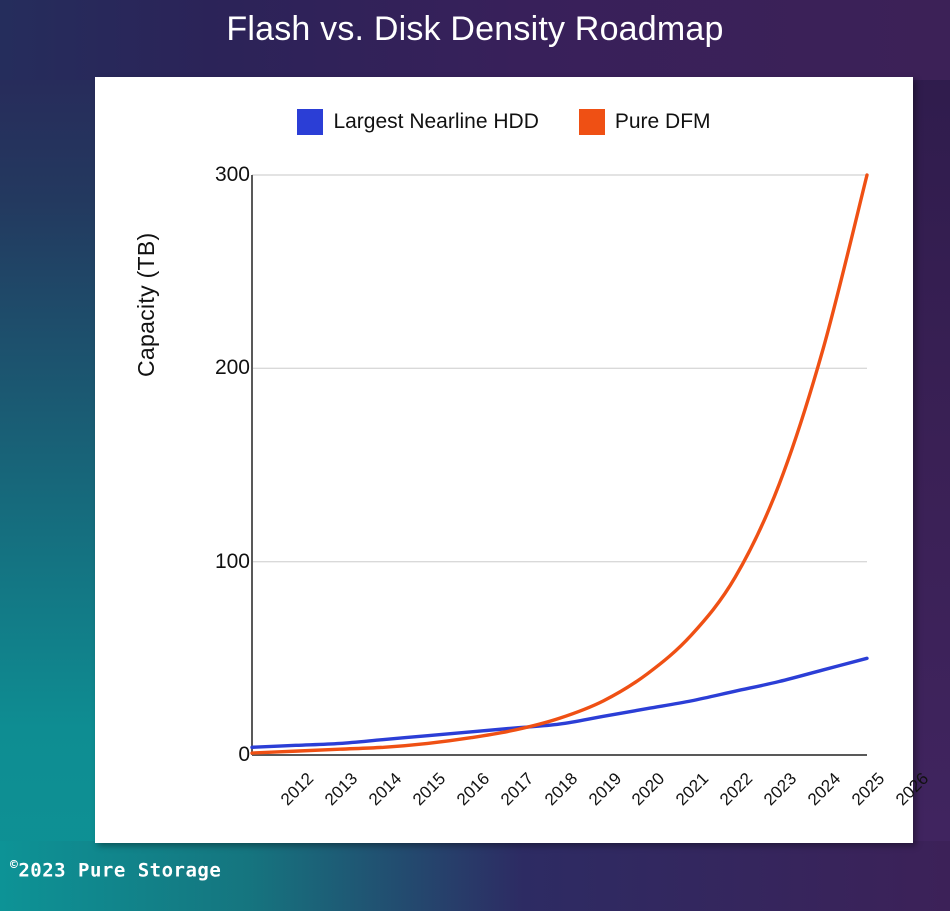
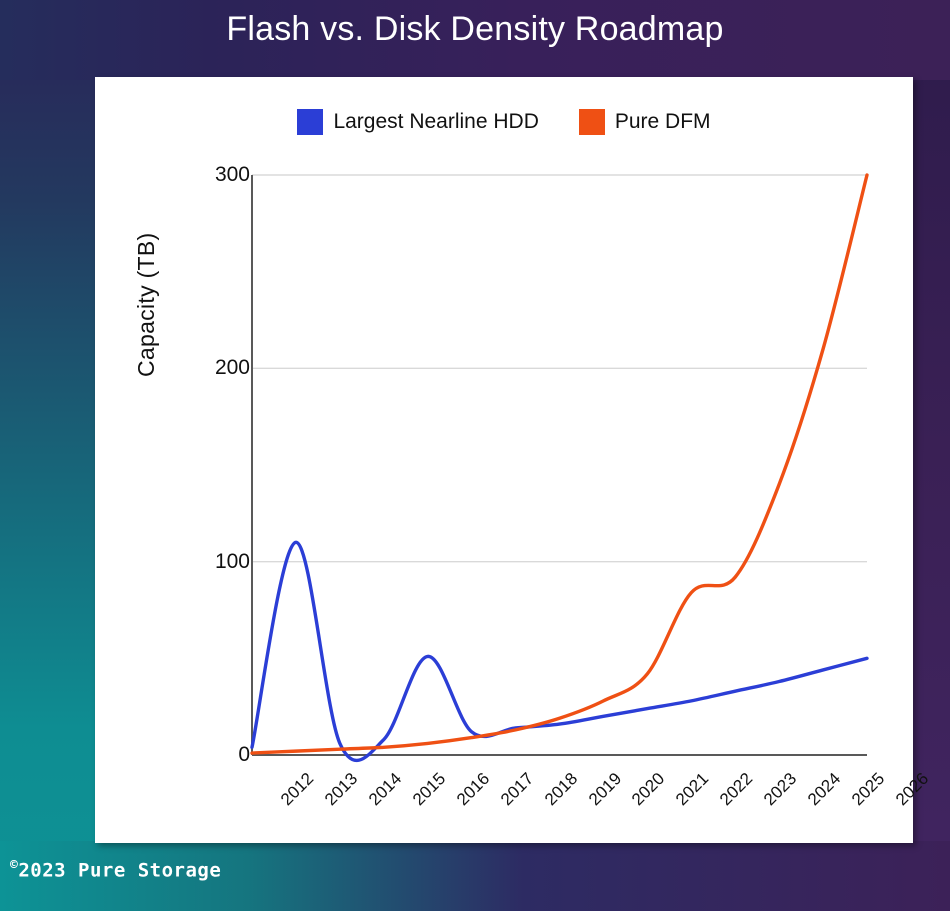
Largest Nearline HDD/2013: 5 -> 110
Largest Nearline HDD/2016: 10 -> 51
Pure DFM/2022: 62 -> 84
